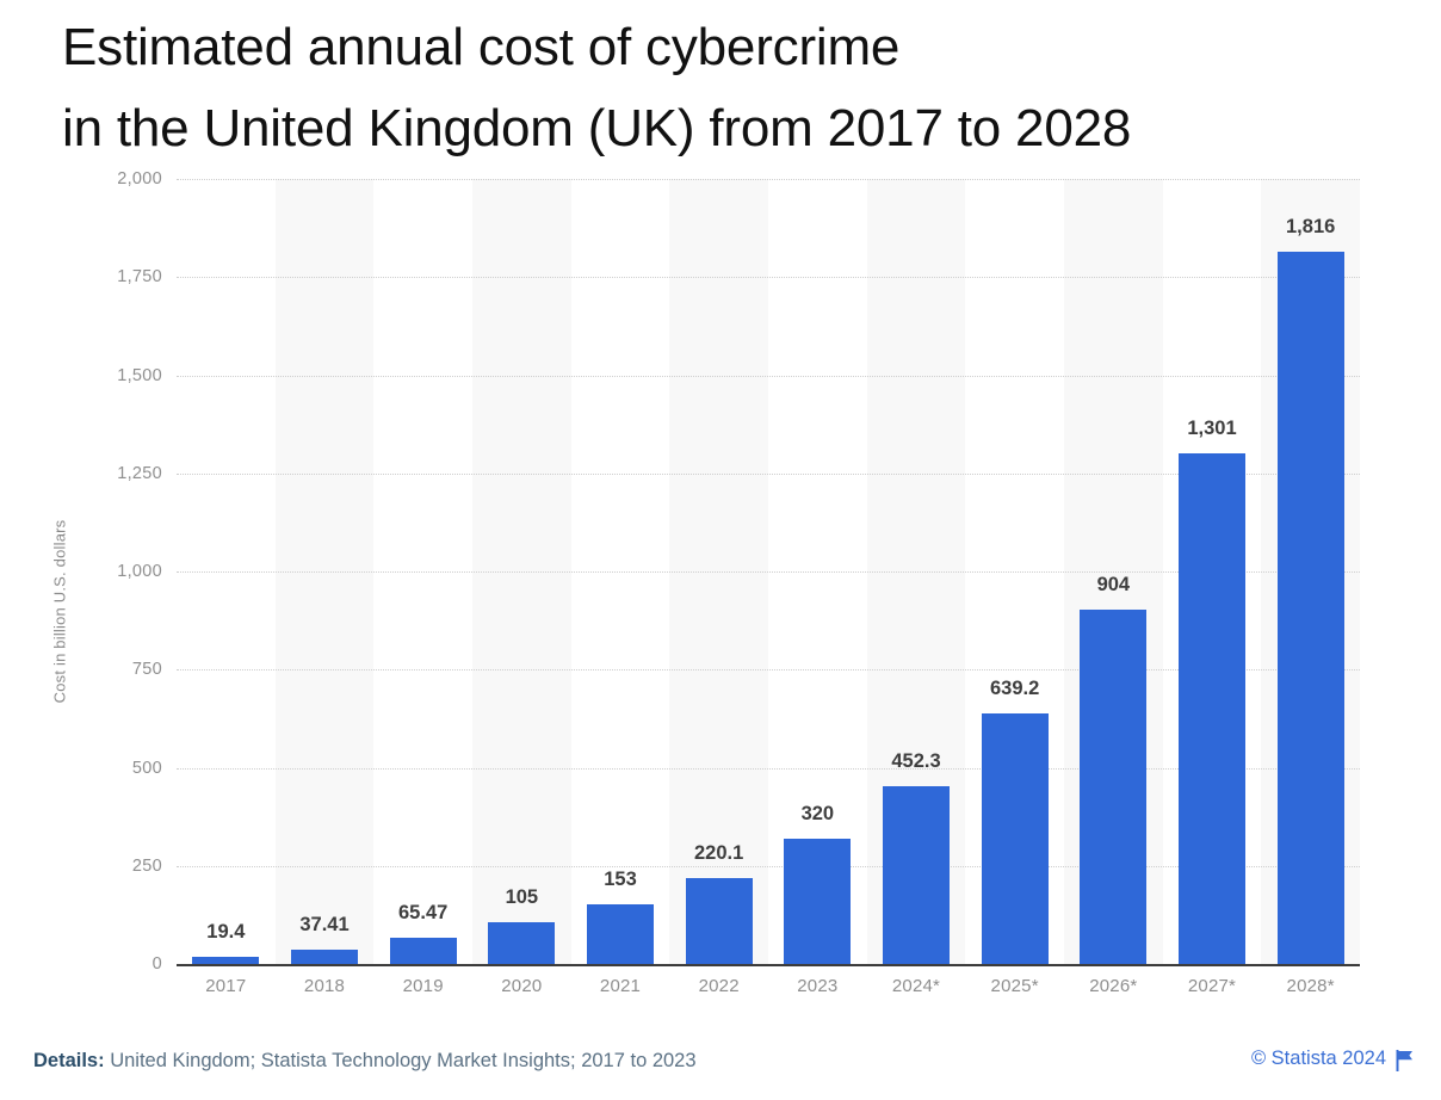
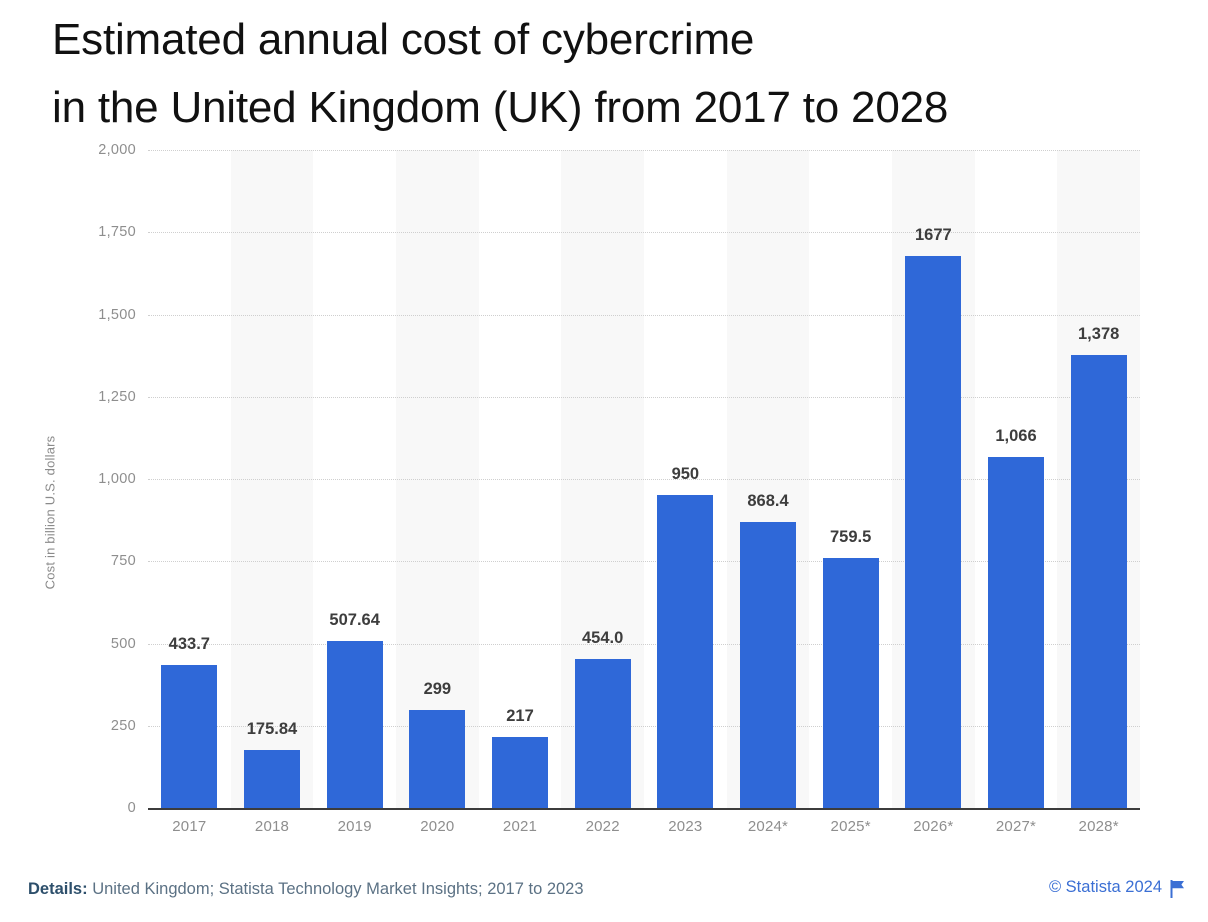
2017: 19.4 -> 433.7
2018: 37.41 -> 175.84
2019: 65.47 -> 507.64
2020: 105 -> 299
2021: 153 -> 217
2022: 220.1 -> 454.0
2023: 320 -> 950
2024*: 452.3 -> 868.4
2025*: 639.2 -> 759.5
2026*: 904 -> 1677
2027*: 1,301 -> 1,066
2028*: 1,816 -> 1,378
